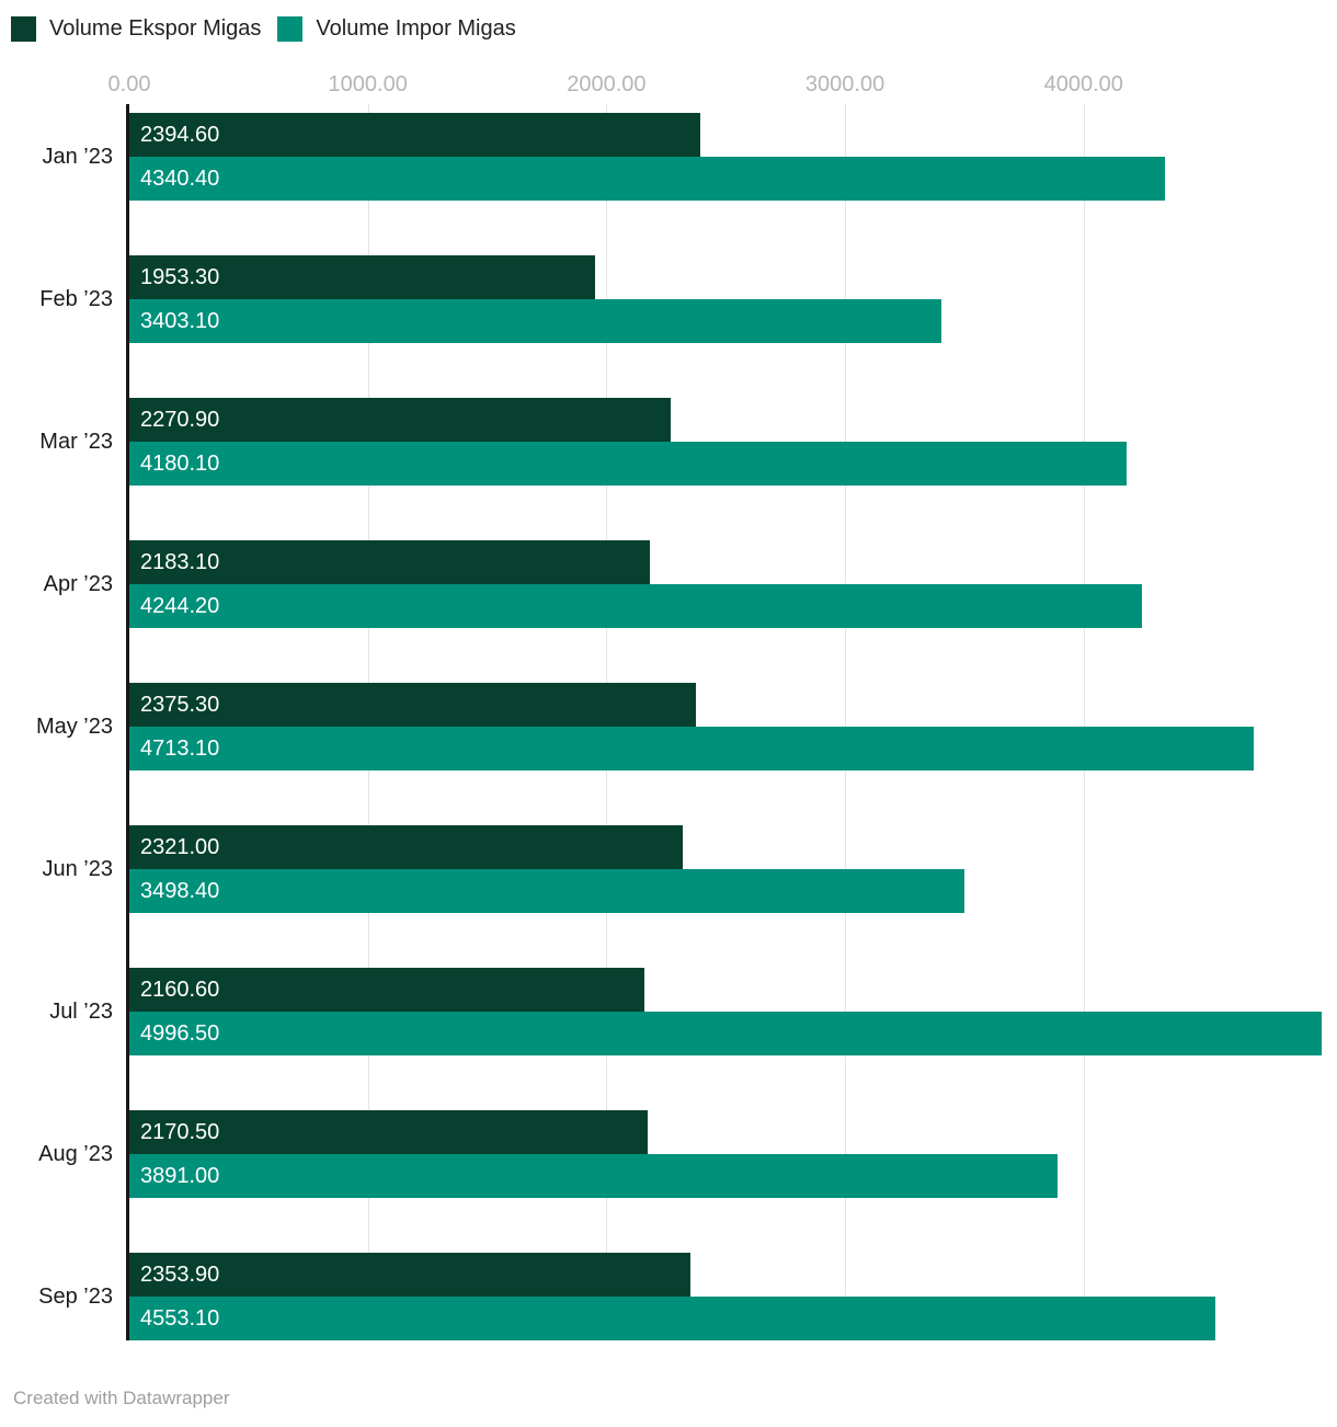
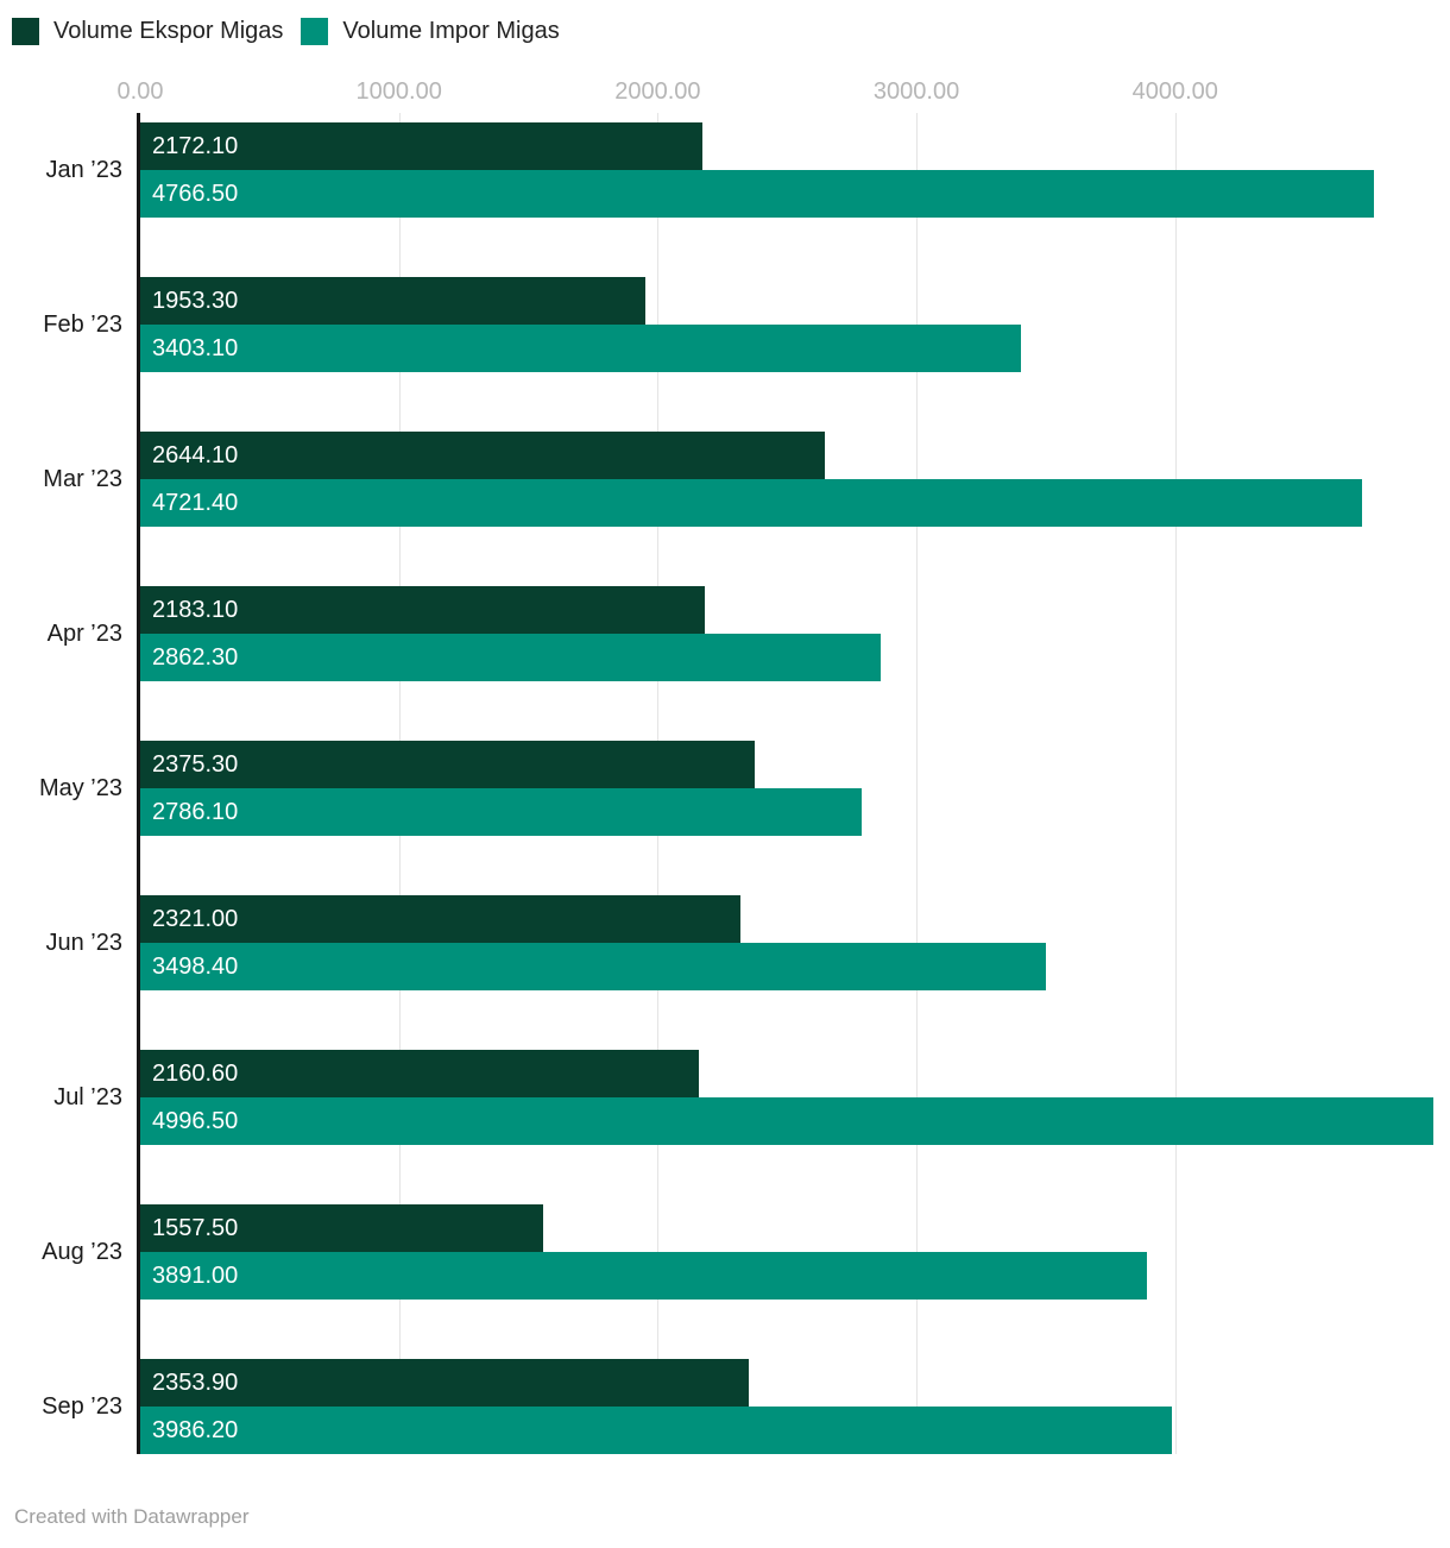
Volume Ekspor Migas/Jan ’23: 2394.60 -> 2172.10
Volume Impor Migas/Jan ’23: 4340.40 -> 4766.50
Volume Ekspor Migas/Mar ’23: 2270.90 -> 2644.10
Volume Impor Migas/Mar ’23: 4180.10 -> 4721.40
Volume Impor Migas/Apr ’23: 4244.20 -> 2862.30
Volume Impor Migas/May ’23: 4713.10 -> 2786.10
Volume Ekspor Migas/Aug ’23: 2170.50 -> 1557.50
Volume Impor Migas/Sep ’23: 4553.10 -> 3986.20
